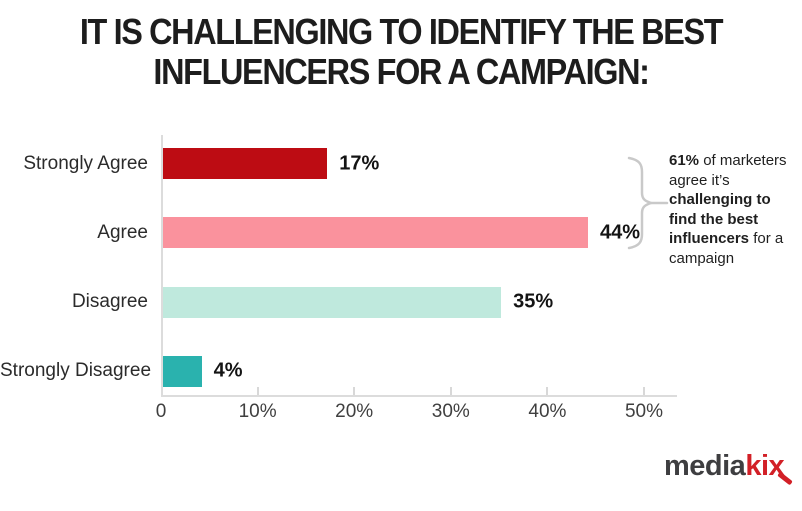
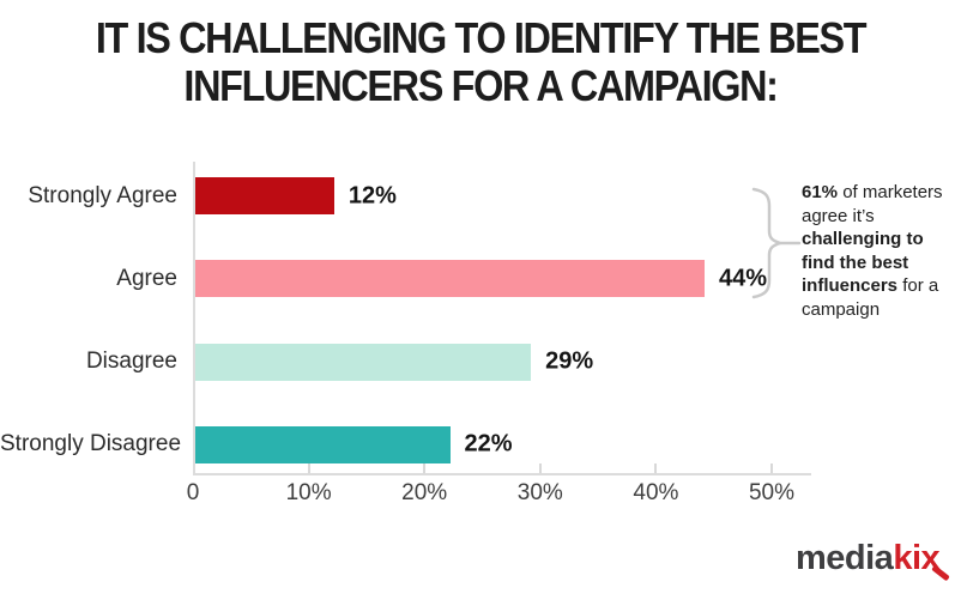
Strongly Agree: 17% -> 12%
Disagree: 35% -> 29%
Strongly Disagree: 4% -> 22%
